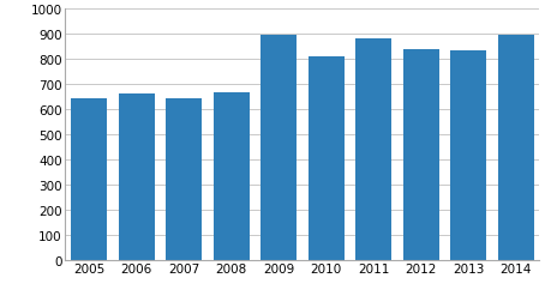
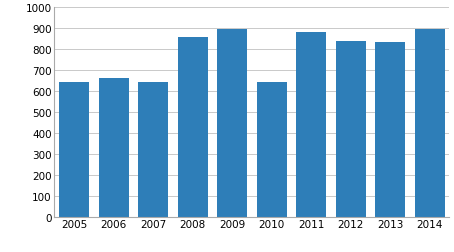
2008: 667 -> 855
2010: 806 -> 640
